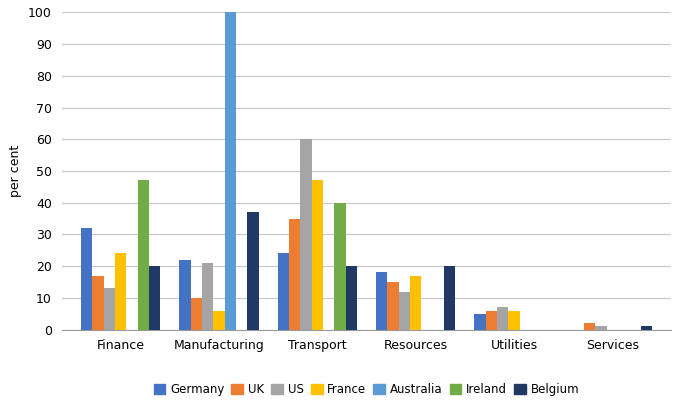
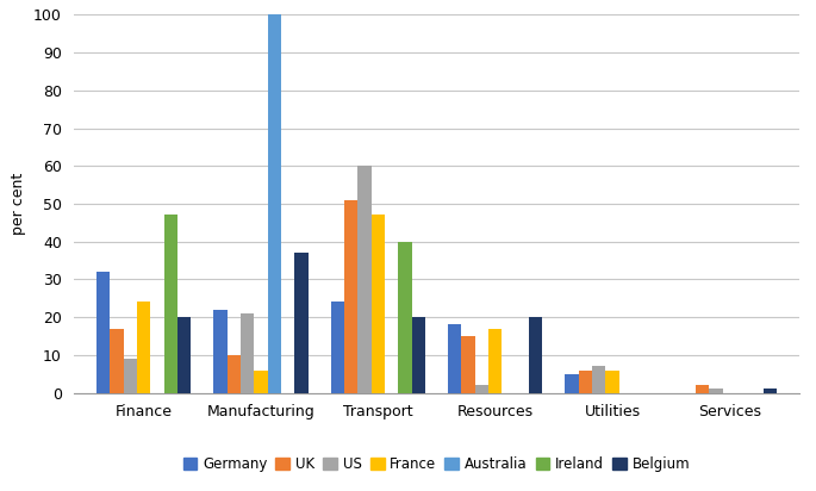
US/Finance: 13 -> 9
UK/Transport: 35 -> 51
US/Resources: 12 -> 2
